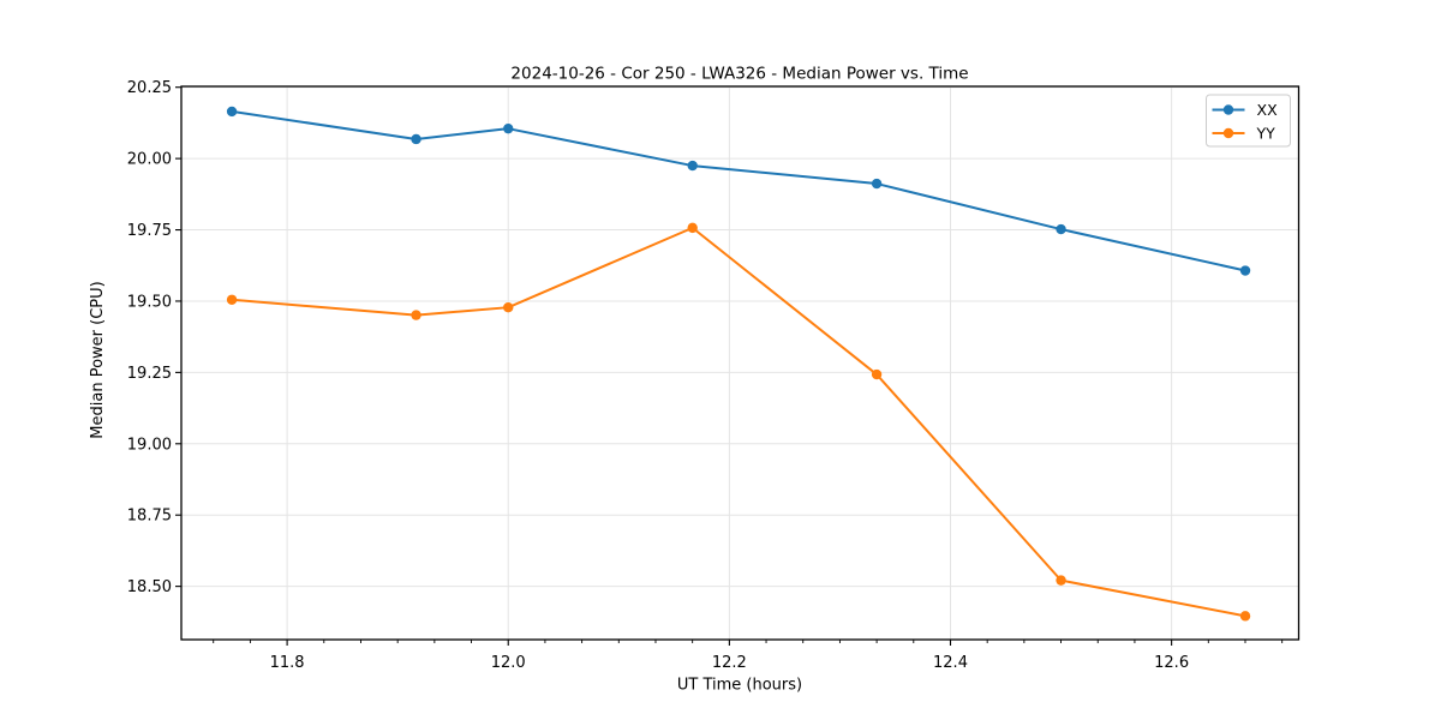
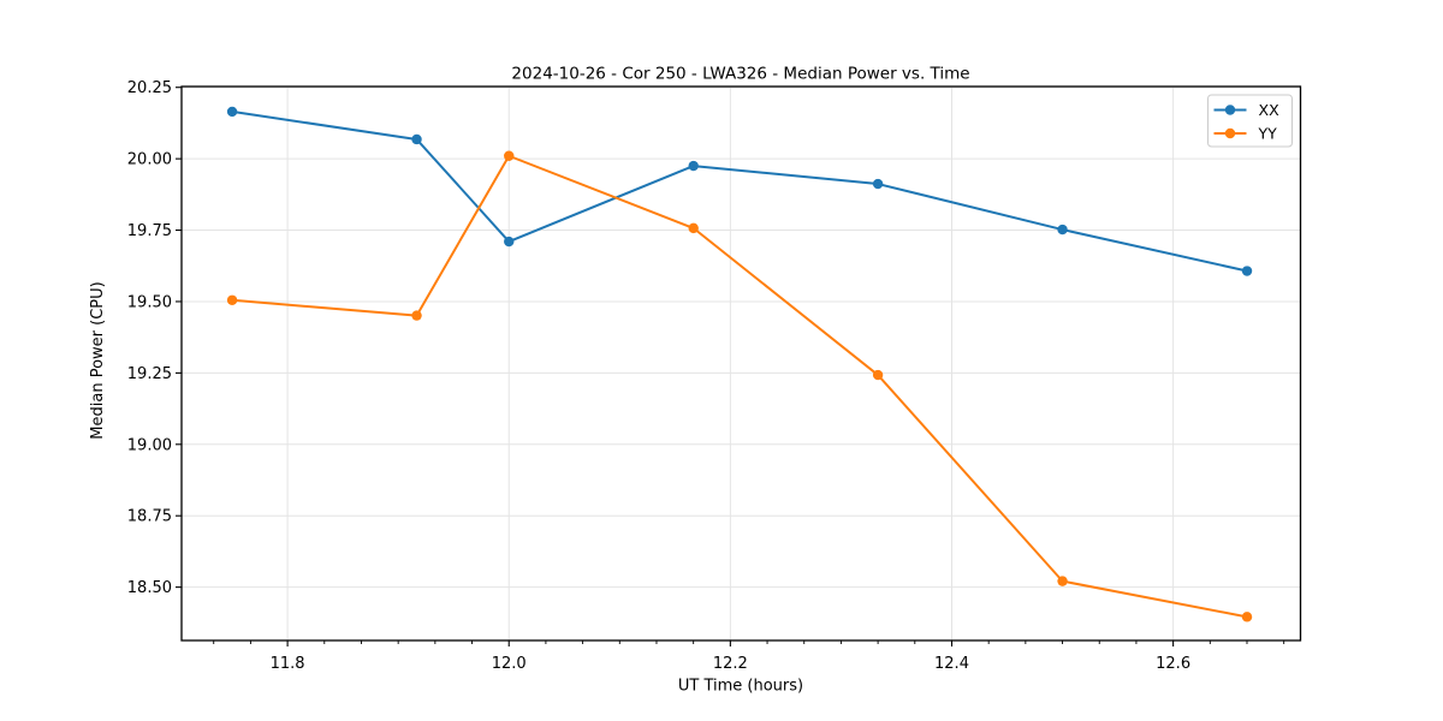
XX/12.0: 20.11 -> 19.71
YY/12.0: 19.48 -> 20.01
